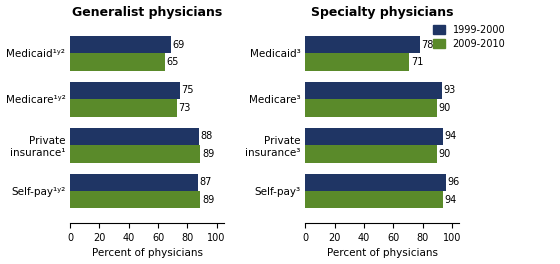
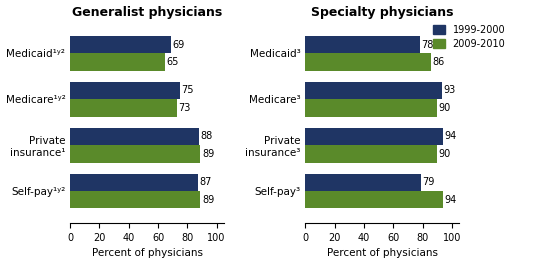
Specialty physicians/2009-2010/Medicaid³: 71 -> 86
Specialty physicians/1999-2000/Self-pay³: 96 -> 79
